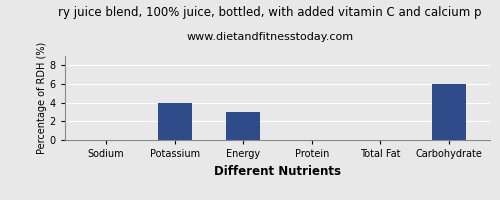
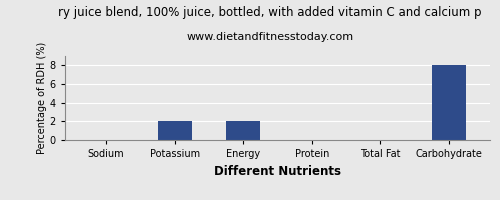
Potassium: 4 -> 2
Energy: 3 -> 2
Carbohydrate: 6 -> 8
